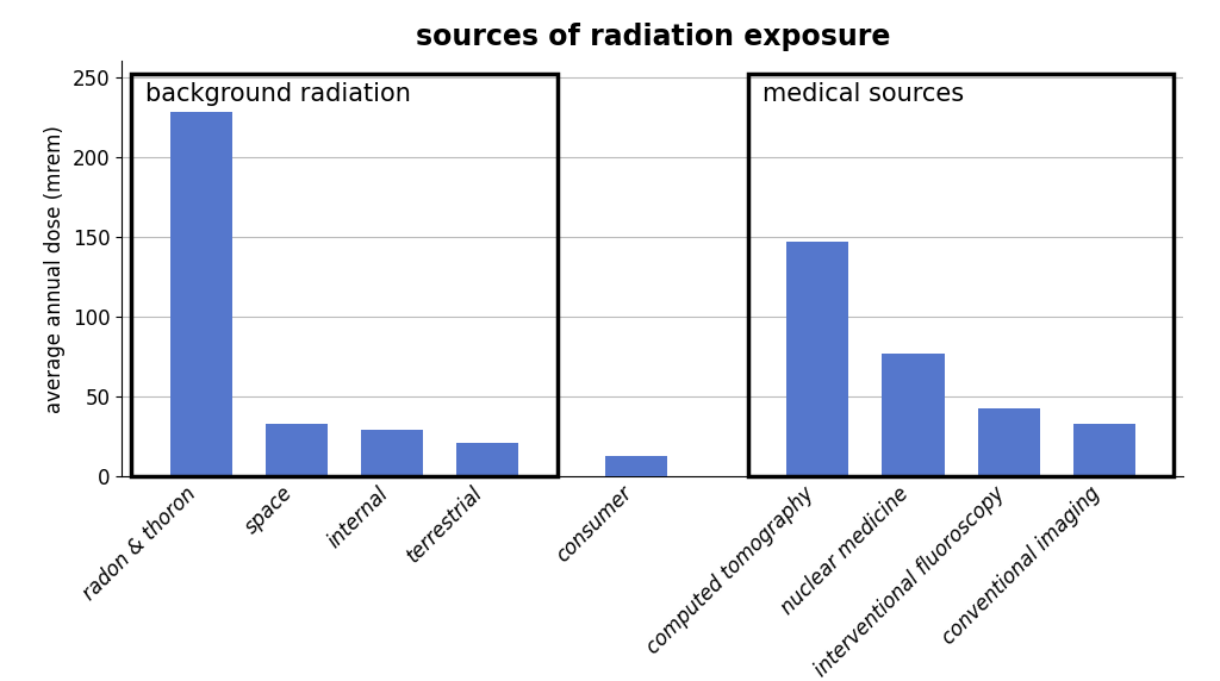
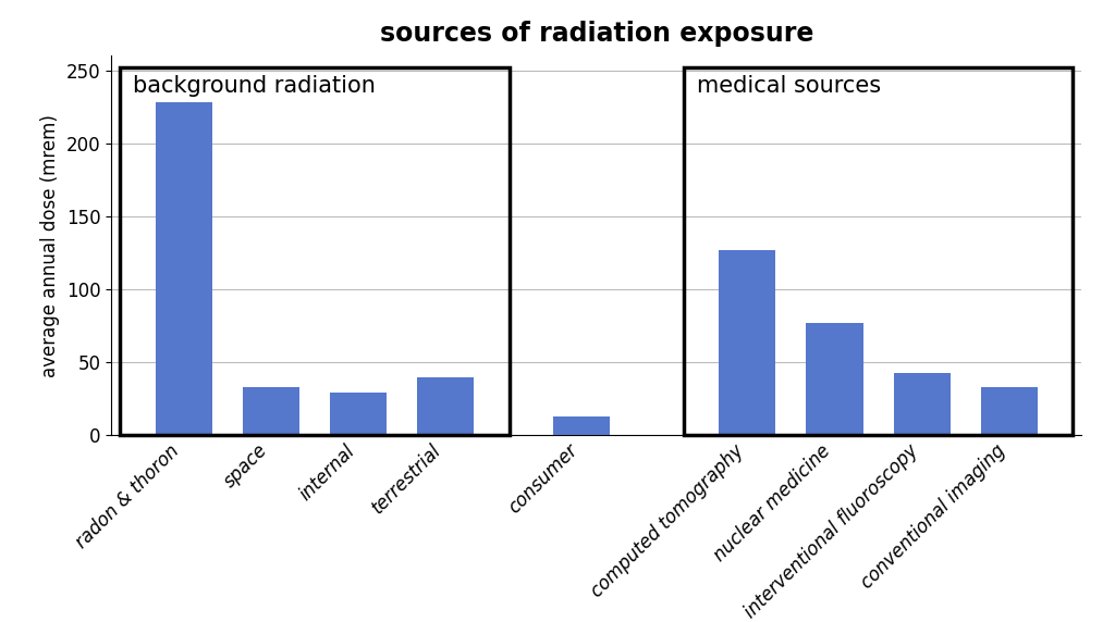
terrestrial: 21 -> 40
computed tomography: 147 -> 127
